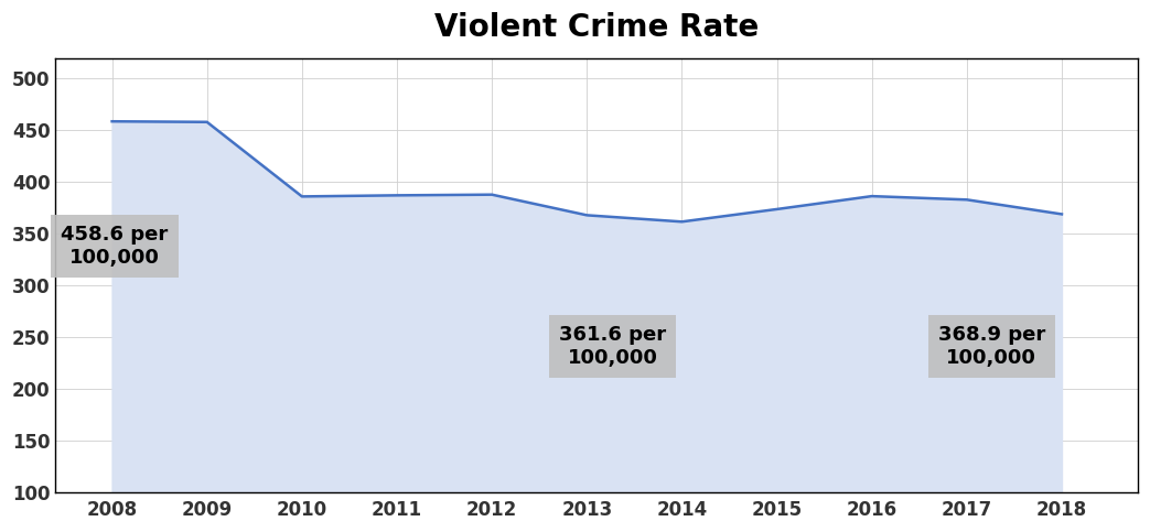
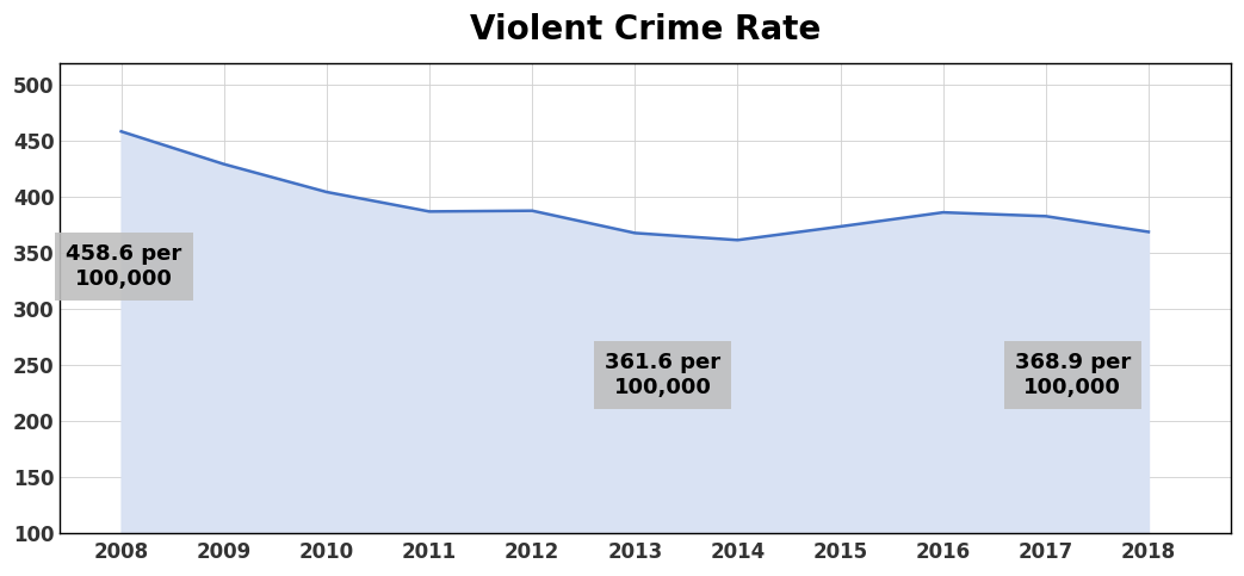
2009: 458 -> 429
2010: 386 -> 404
